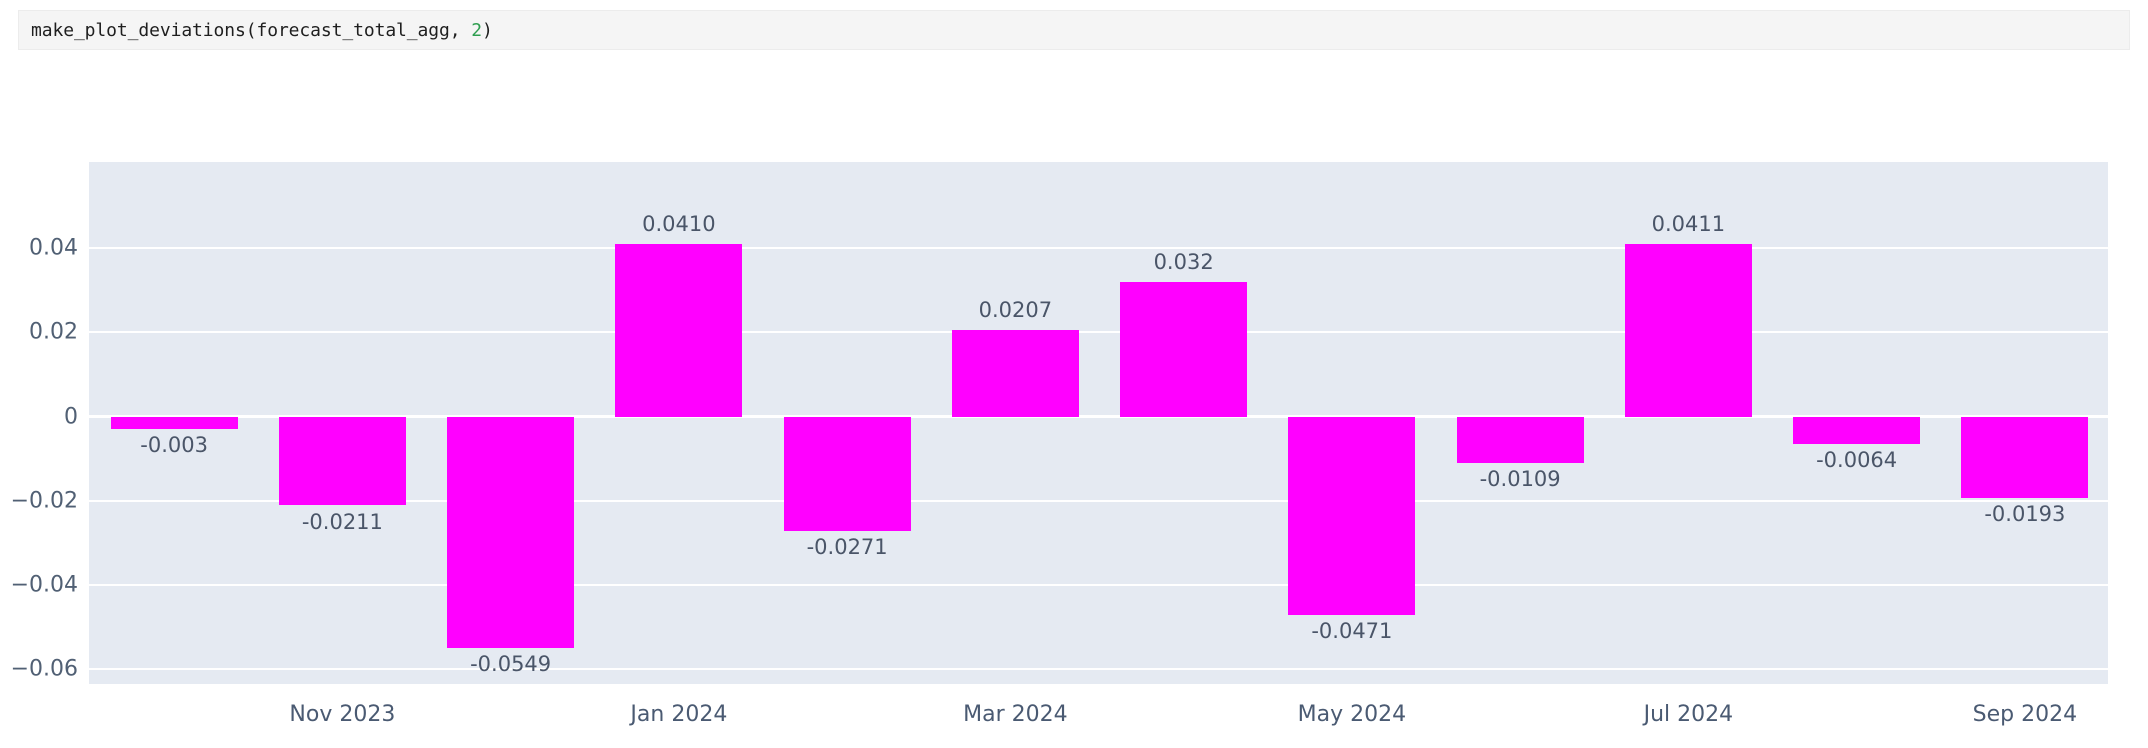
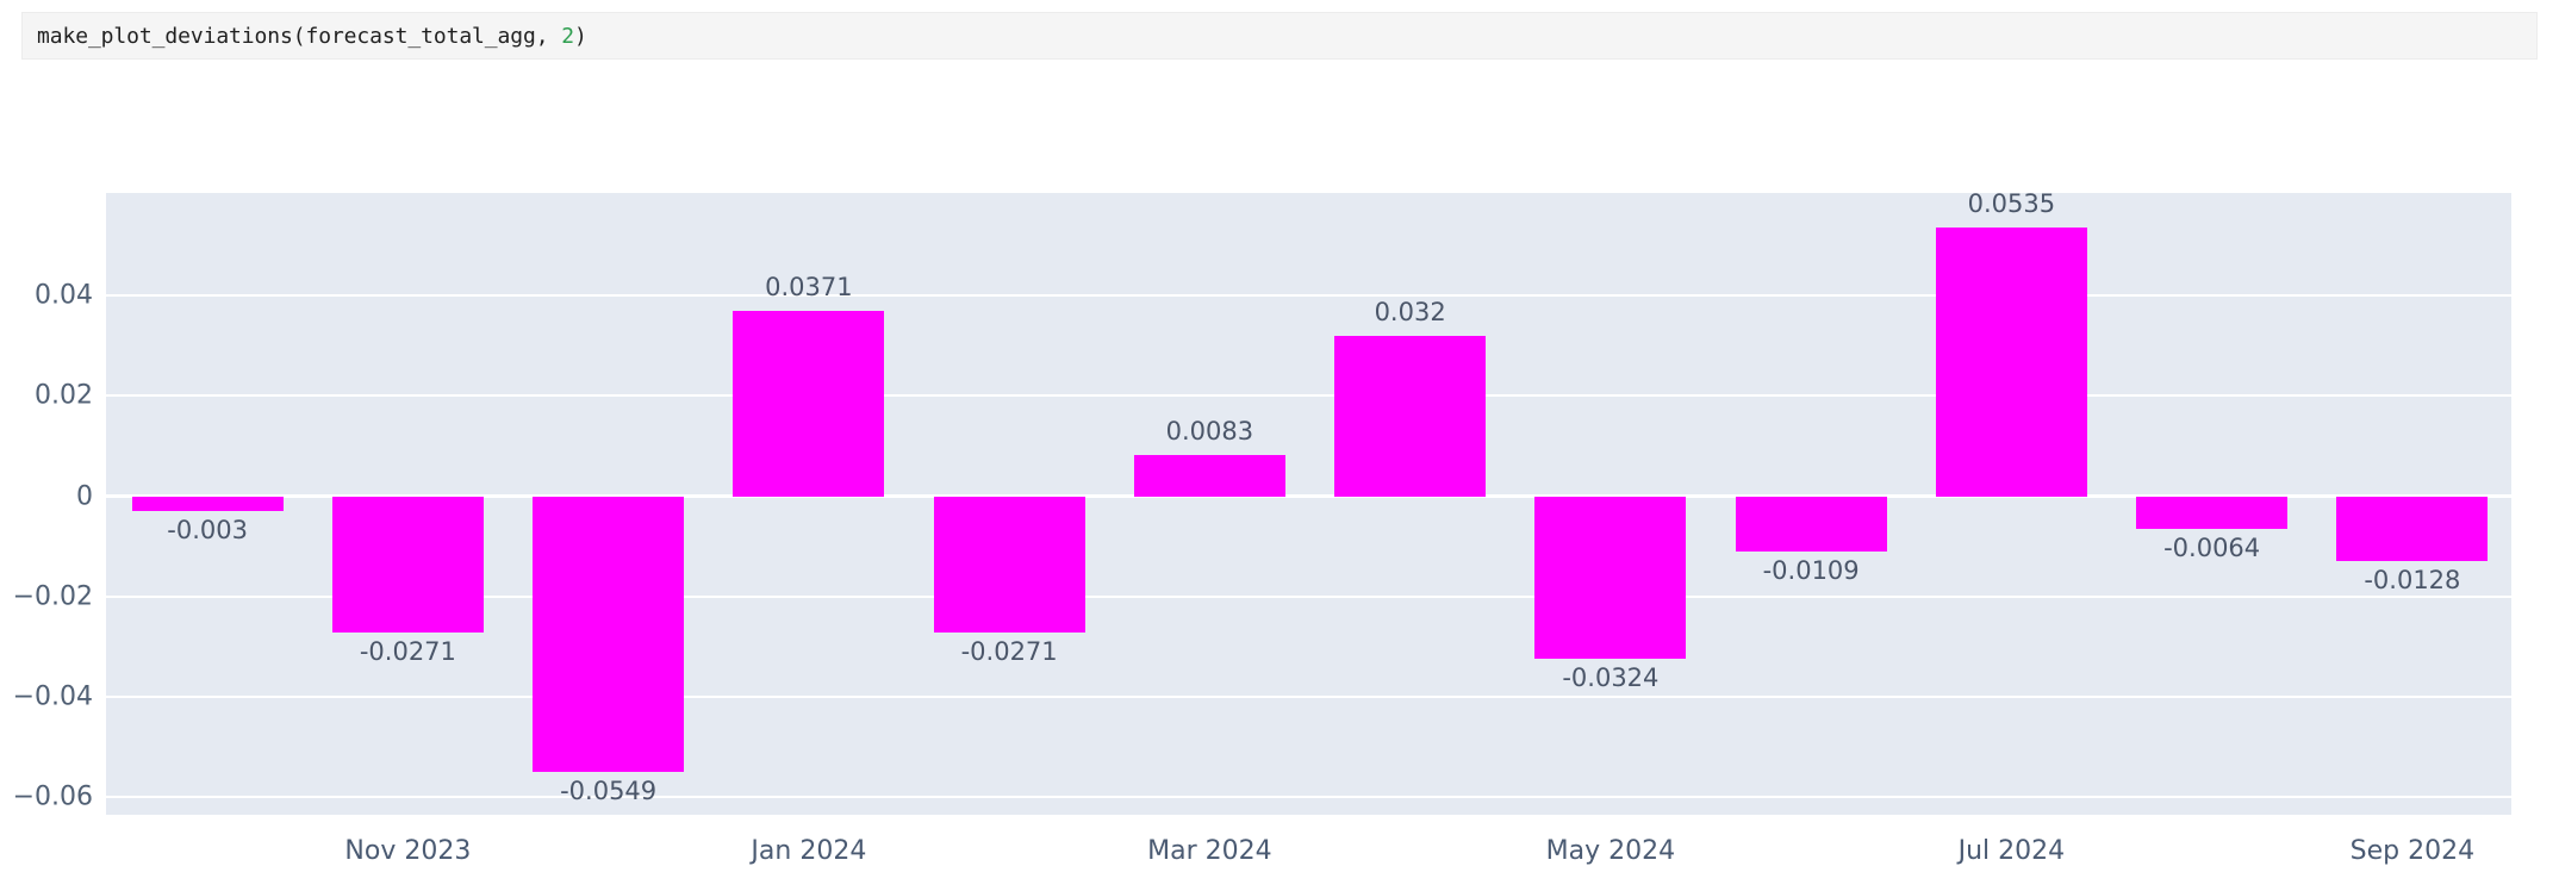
Nov 2023: -0.0211 -> -0.0271
Jan 2024: 0.0410 -> 0.0371
Mar 2024: 0.0207 -> 0.0083
May 2024: -0.0471 -> -0.0324
Jul 2024: 0.0411 -> 0.0535
Sep 2024: -0.0193 -> -0.0128
